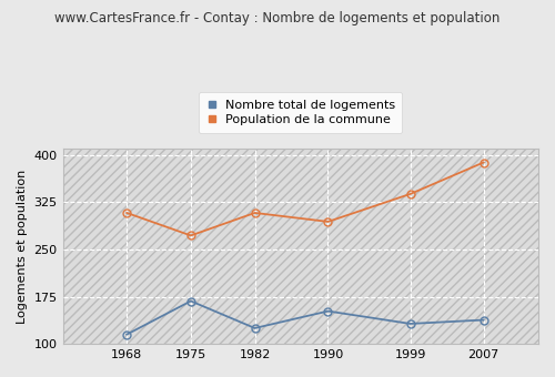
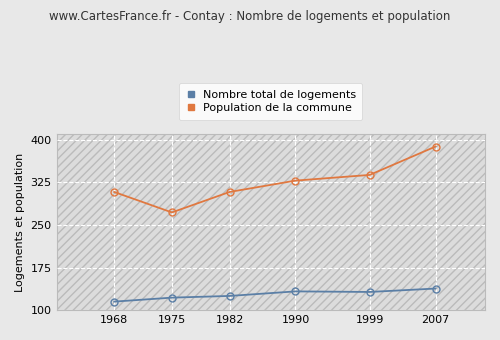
Nombre total de logements/1975: 168 -> 122
Nombre total de logements/1990: 152 -> 133
Population de la commune/1990: 294 -> 328
